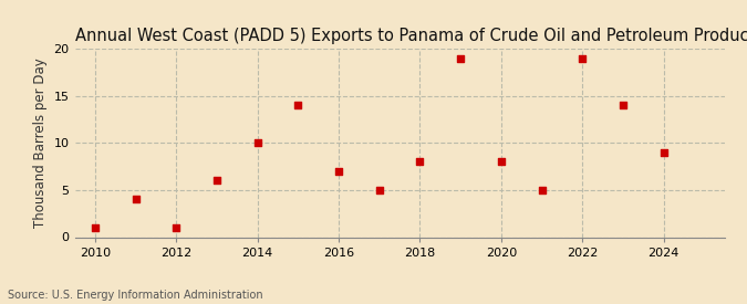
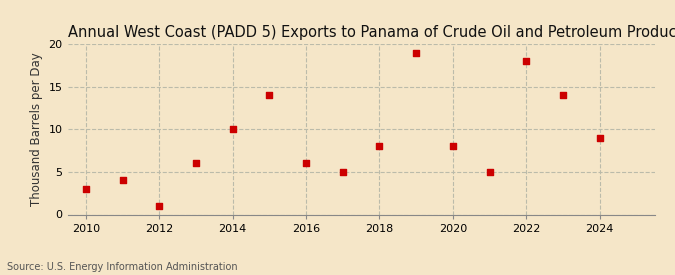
2010: 1 -> 3
2016: 7 -> 6
2022: 19 -> 18
